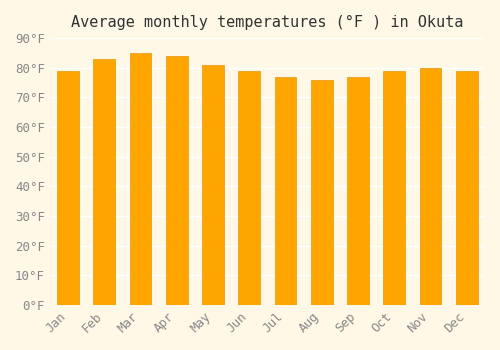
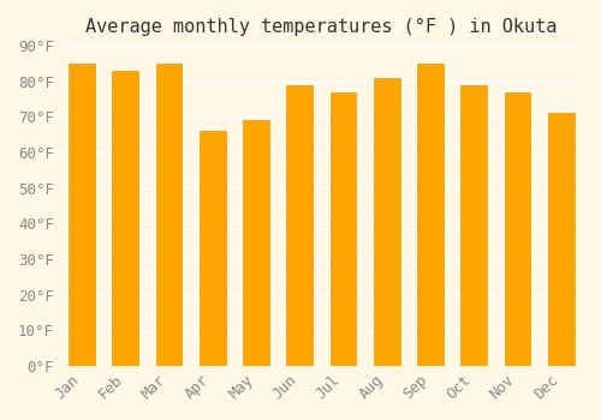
Jan: 79°F -> 85°F
Apr: 84°F -> 66°F
May: 81°F -> 69°F
Aug: 76°F -> 81°F
Sep: 77°F -> 85°F
Nov: 80°F -> 77°F
Dec: 79°F -> 71°F
